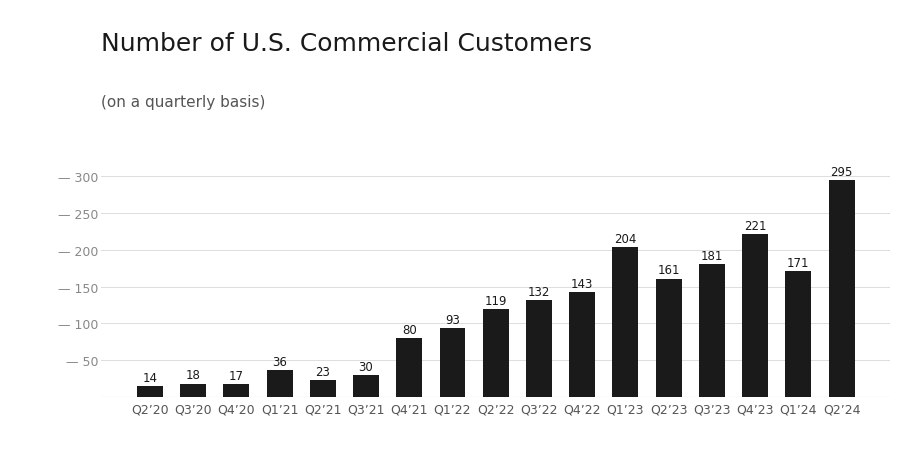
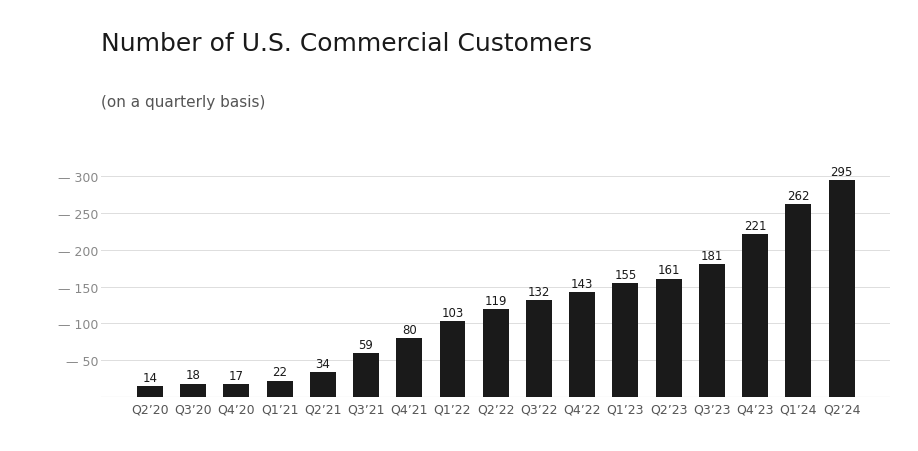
Q1’21: 36 -> 22
Q2’21: 23 -> 34
Q3’21: 30 -> 59
Q1’22: 93 -> 103
Q1’23: 204 -> 155
Q1’24: 171 -> 262
